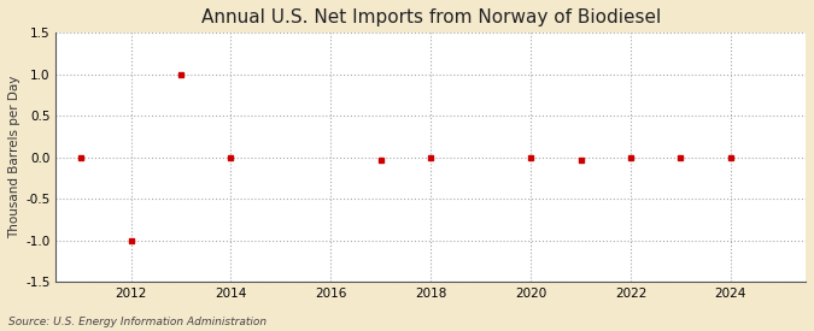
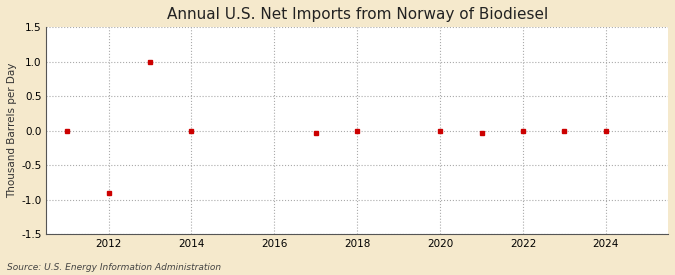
2012: -1.00 -> -0.90
